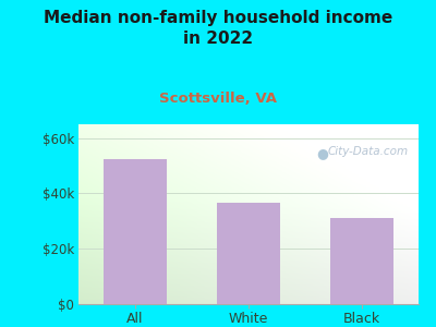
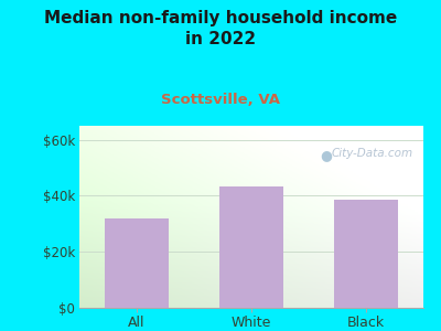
All: $52.5k -> $32.0k
White: $36.5k -> $43.5k
Black: $31.0k -> $38.5k
